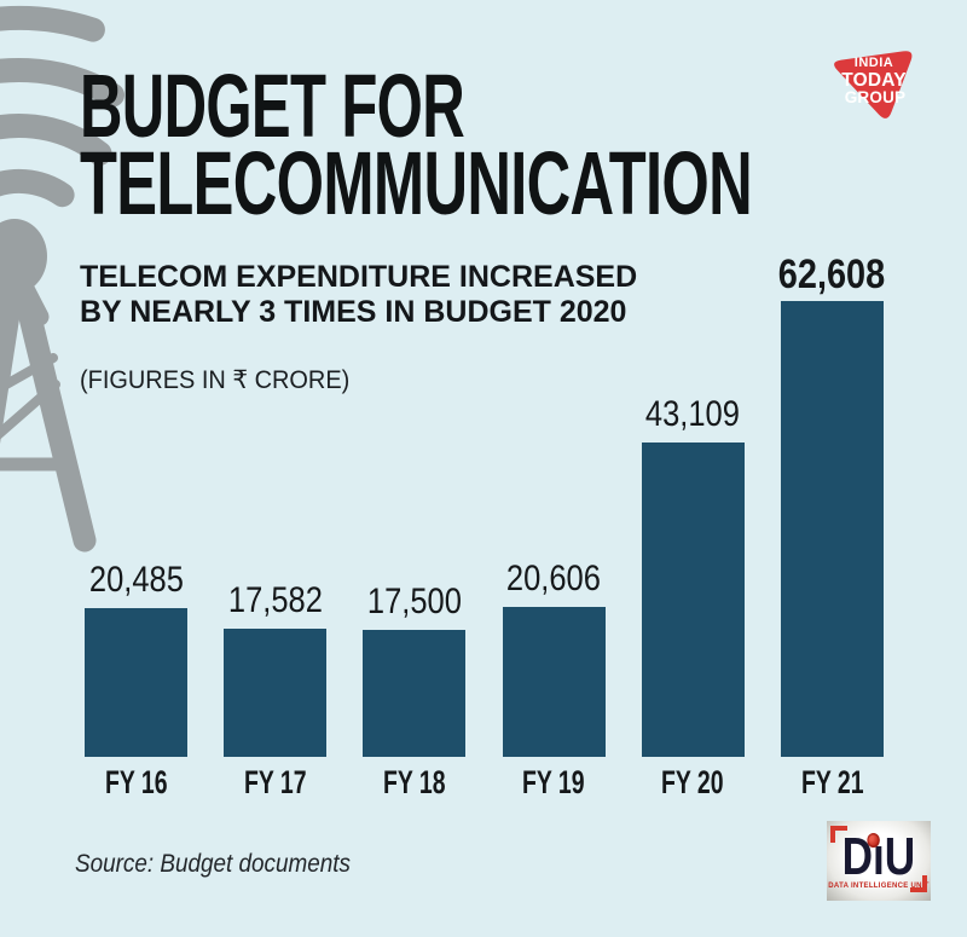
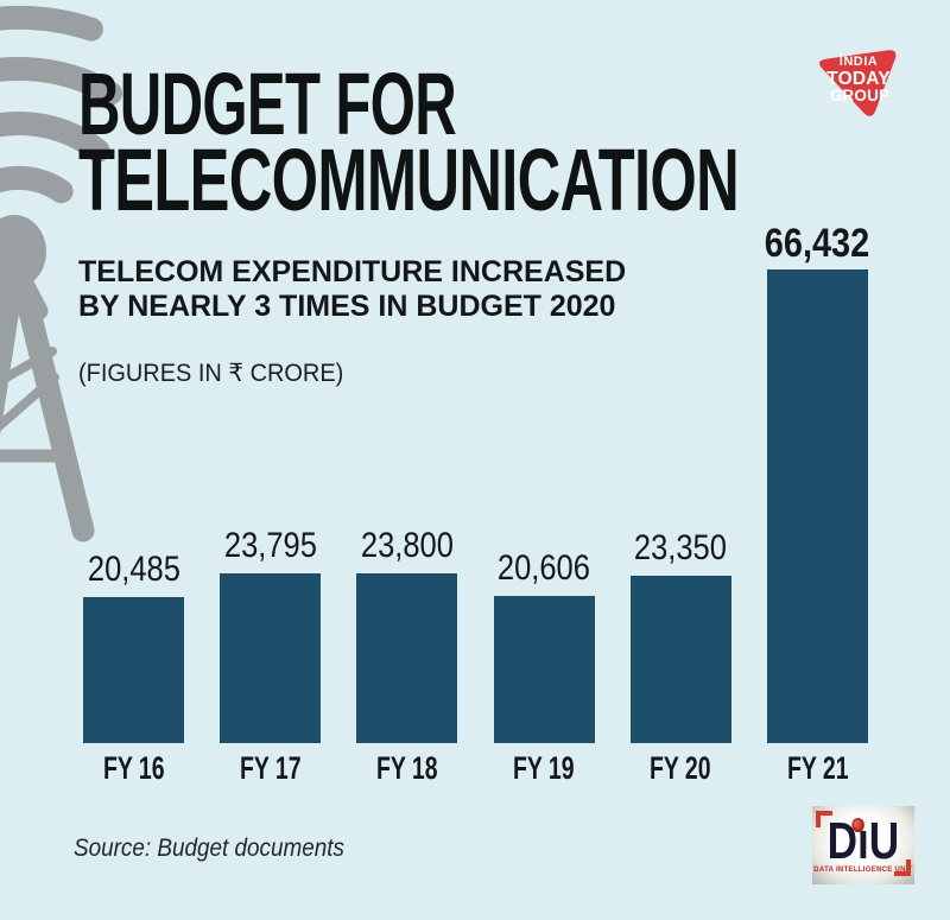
FY 17: 17,582 -> 23,795
FY 18: 17,500 -> 23,800
FY 20: 43,109 -> 23,350
FY 21: 62,608 -> 66,432
